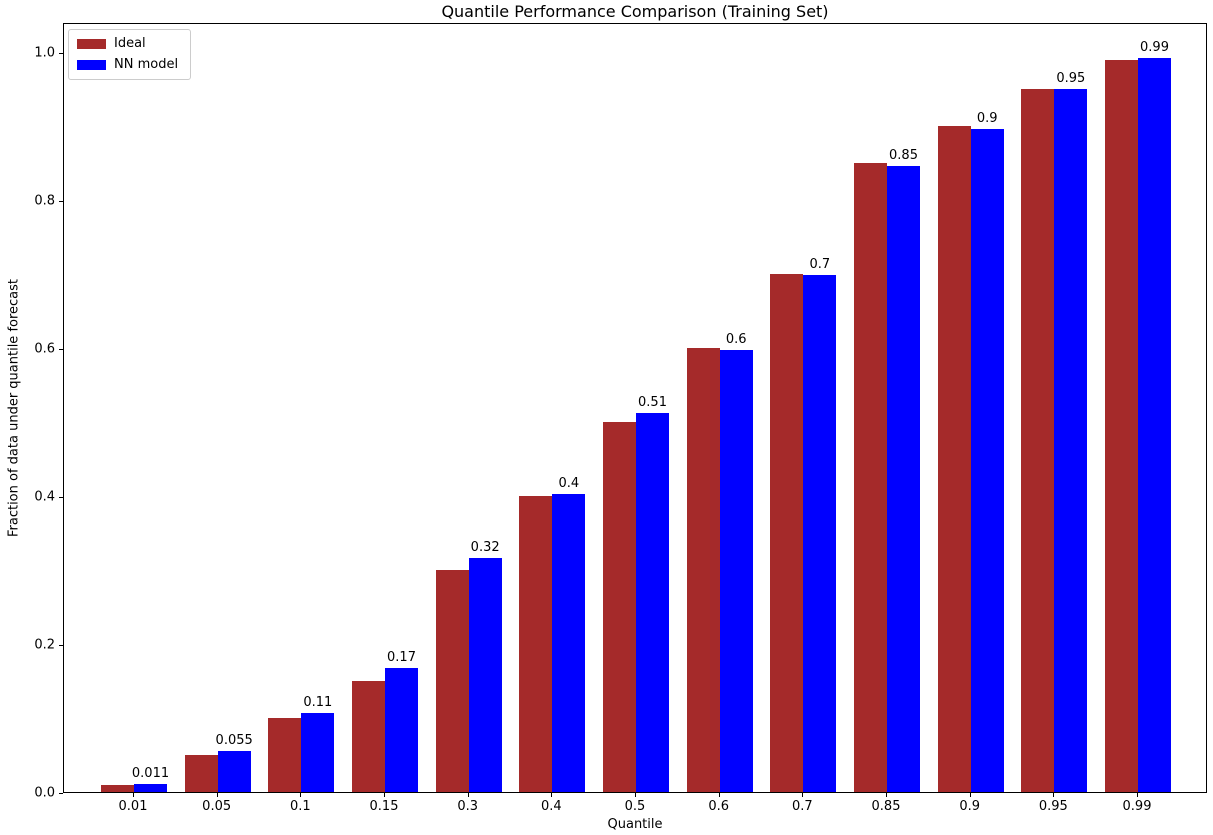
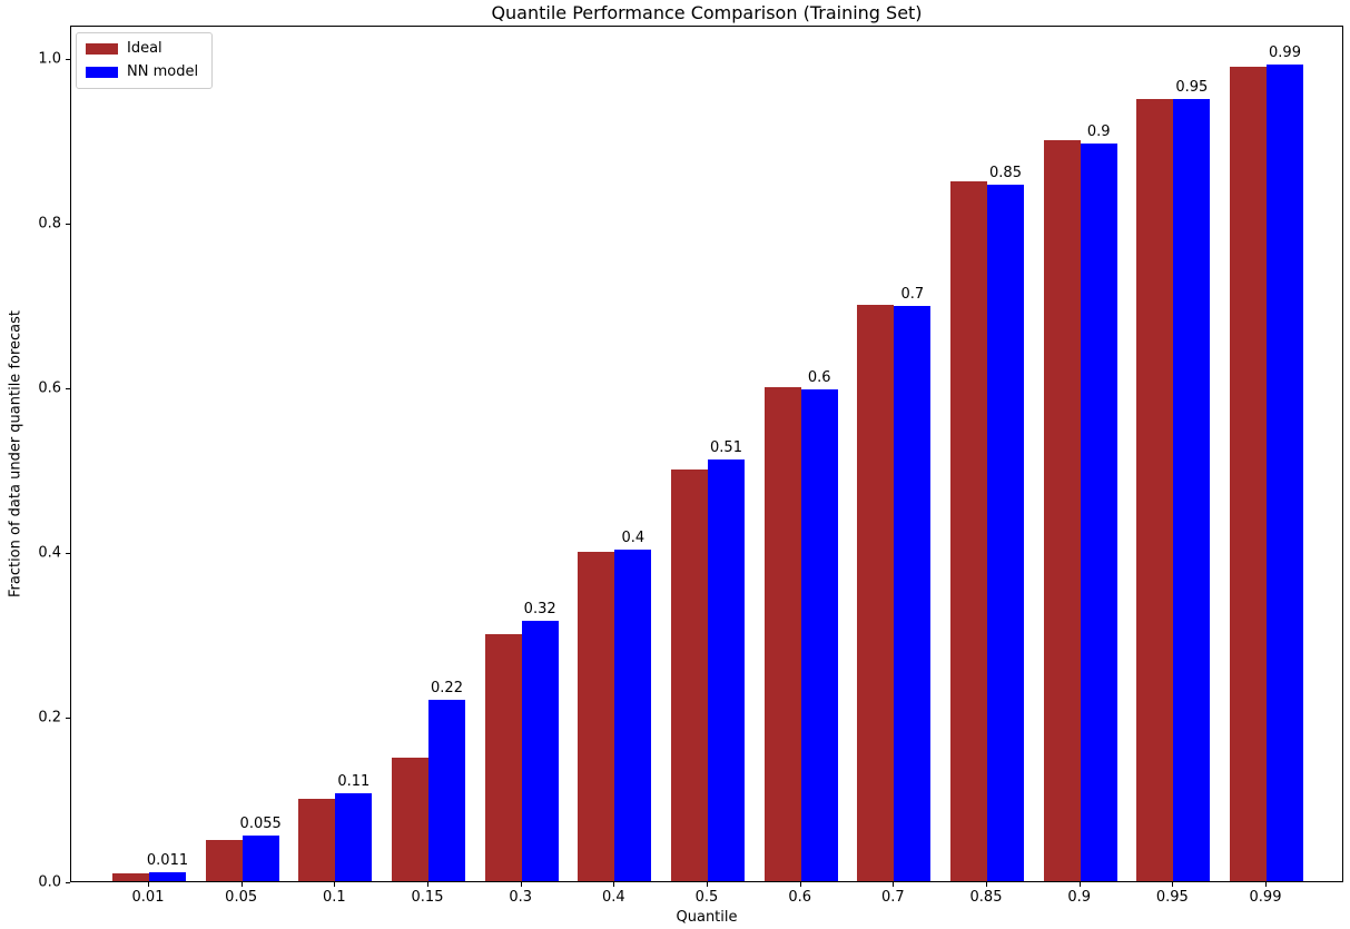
NN model/0.15: 0.17 -> 0.22
